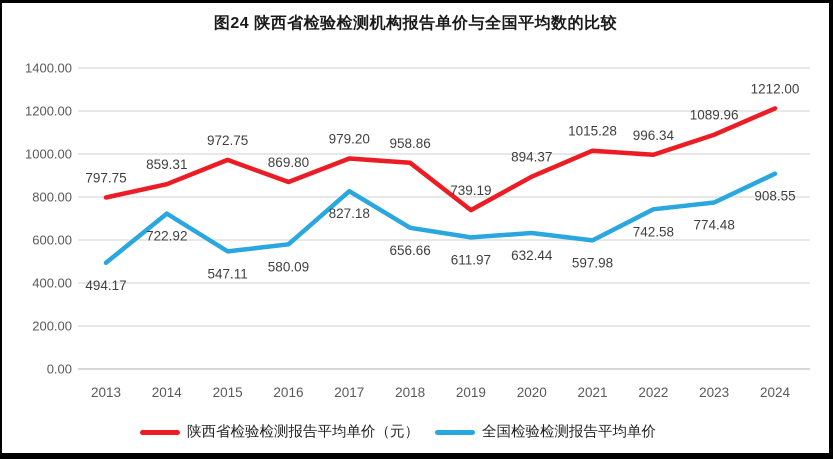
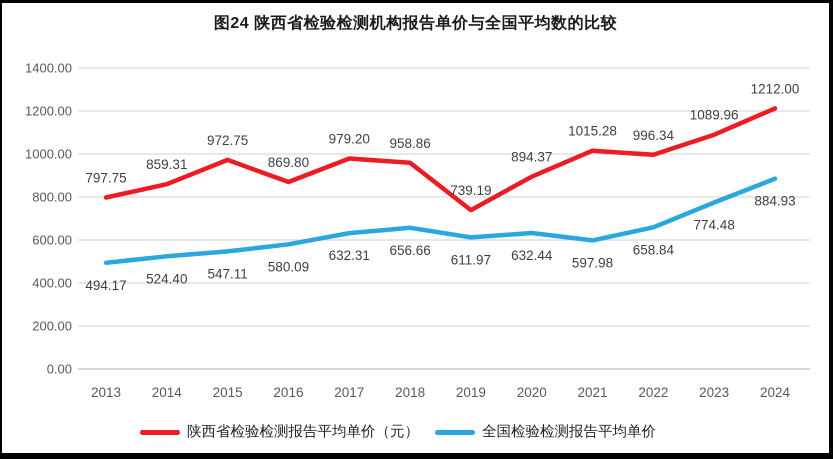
全国检验检测报告平均单价/2014: 722.92 -> 524.40
全国检验检测报告平均单价/2017: 827.18 -> 632.31
全国检验检测报告平均单价/2022: 742.58 -> 658.84
全国检验检测报告平均单价/2024: 908.55 -> 884.93
